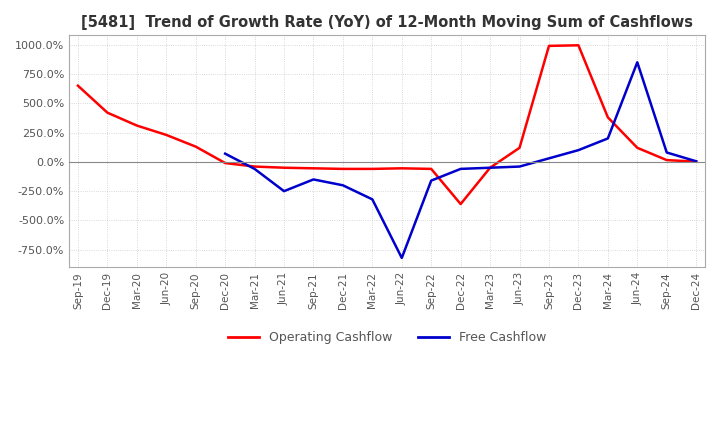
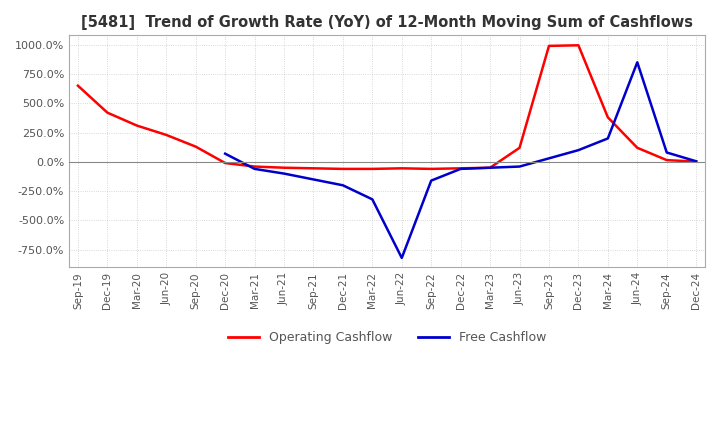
Free Cashflow/Jun-21: -250% -> -100%
Operating Cashflow/Dec-22: -360% -> -60%
